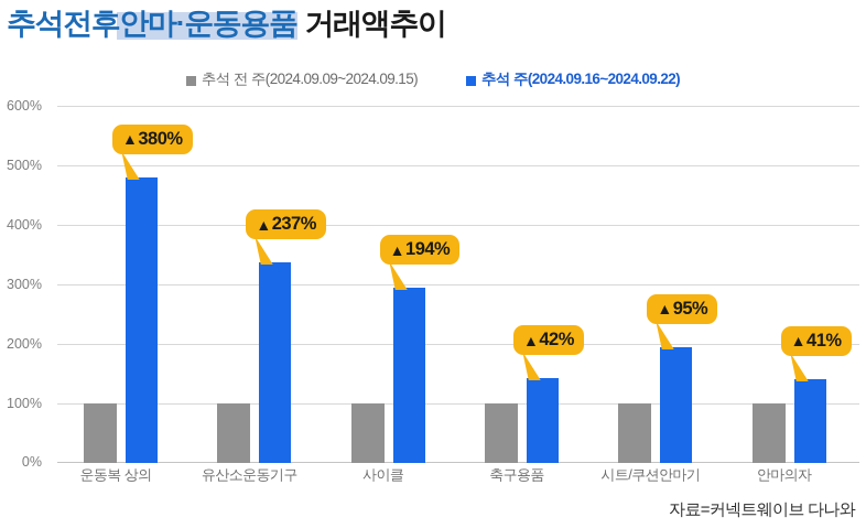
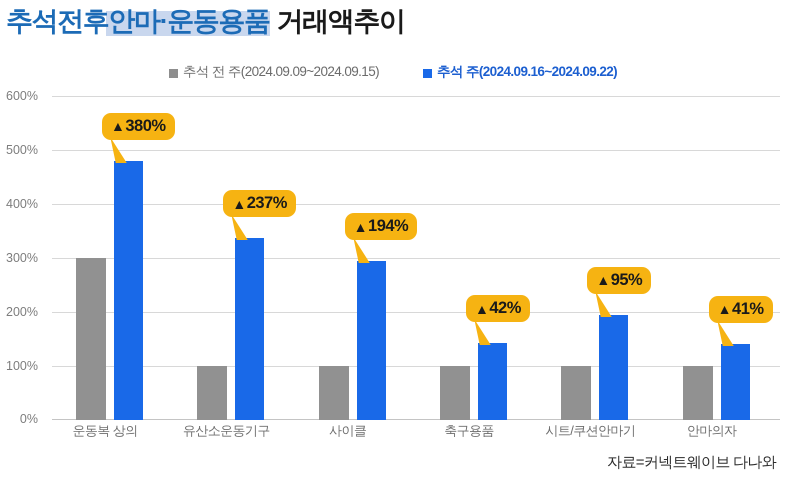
추석 전 주(2024.09.09~2024.09.15)/운동복 상의: 100% -> 300%
